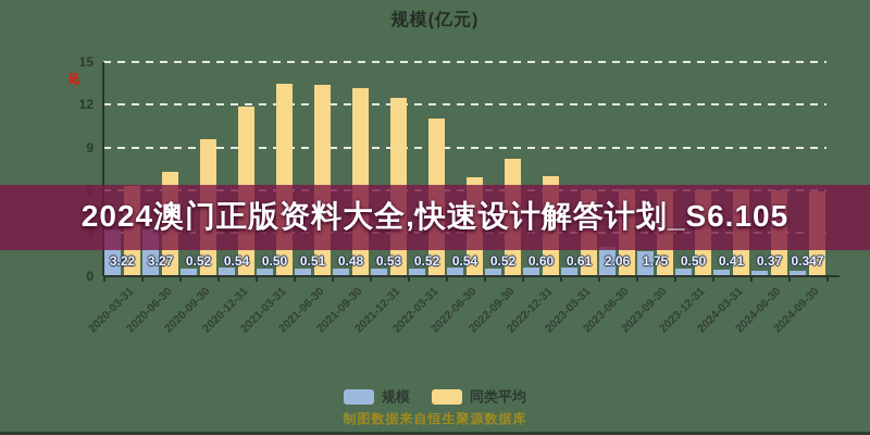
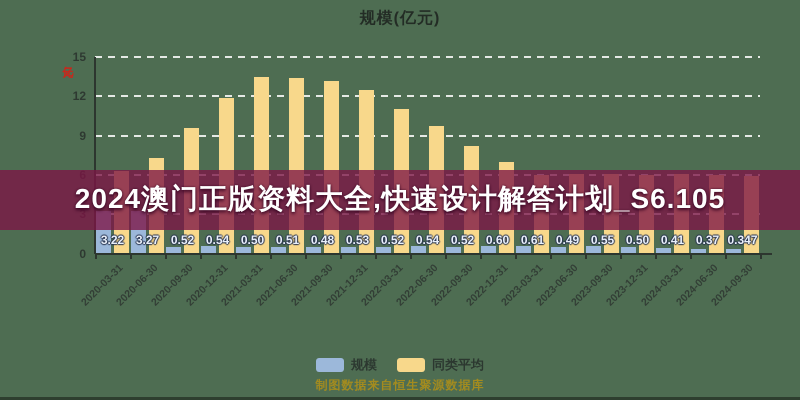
同类平均/2022-06-30: 6.9 -> 9.7
规模/2023-06-30: 2.06 -> 0.49
规模/2023-09-30: 1.75 -> 0.55
